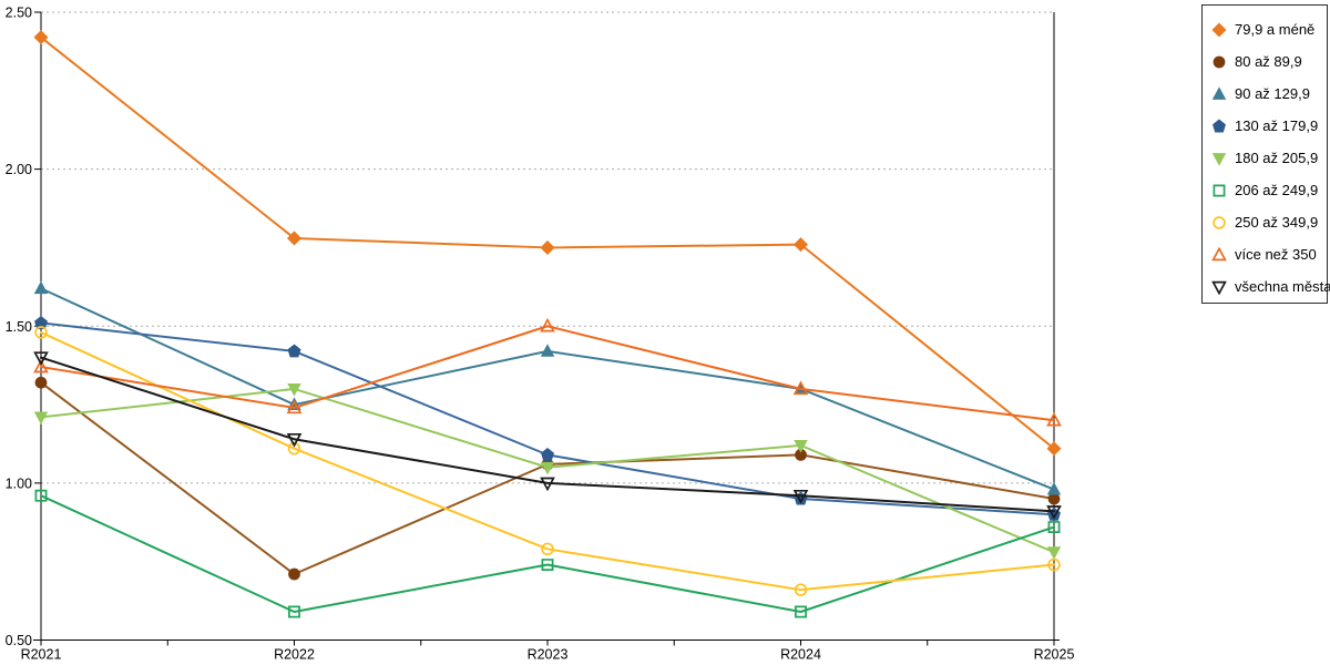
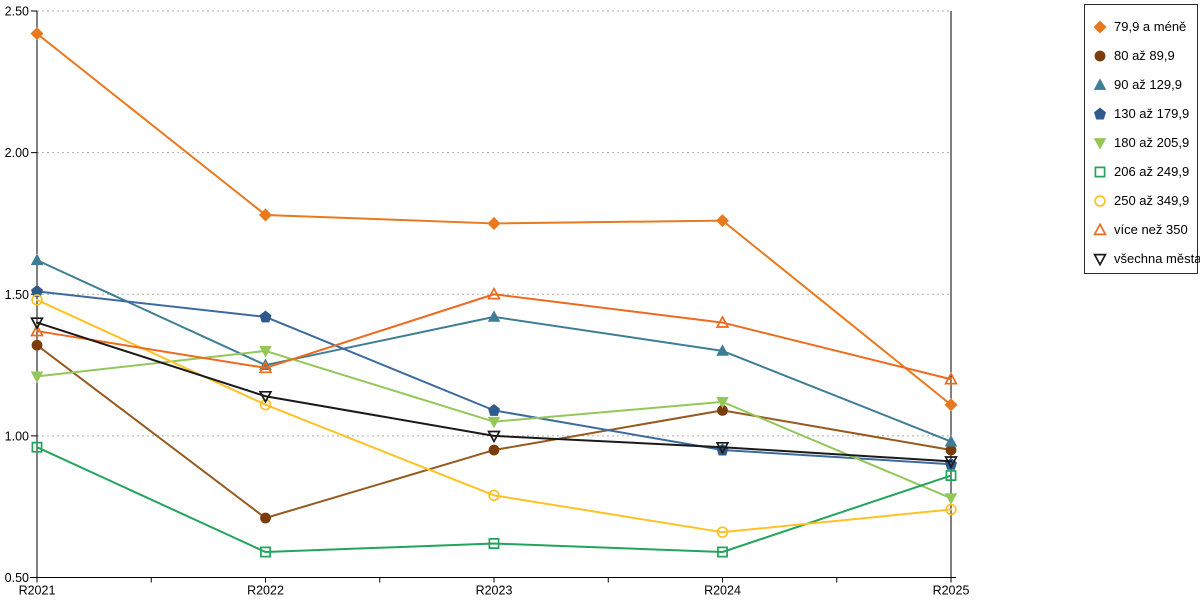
80 až 89,9/R2023: 1.06 -> 0.95
206 až 249,9/R2023: 0.74 -> 0.62
více než 350/R2024: 1.30 -> 1.40
